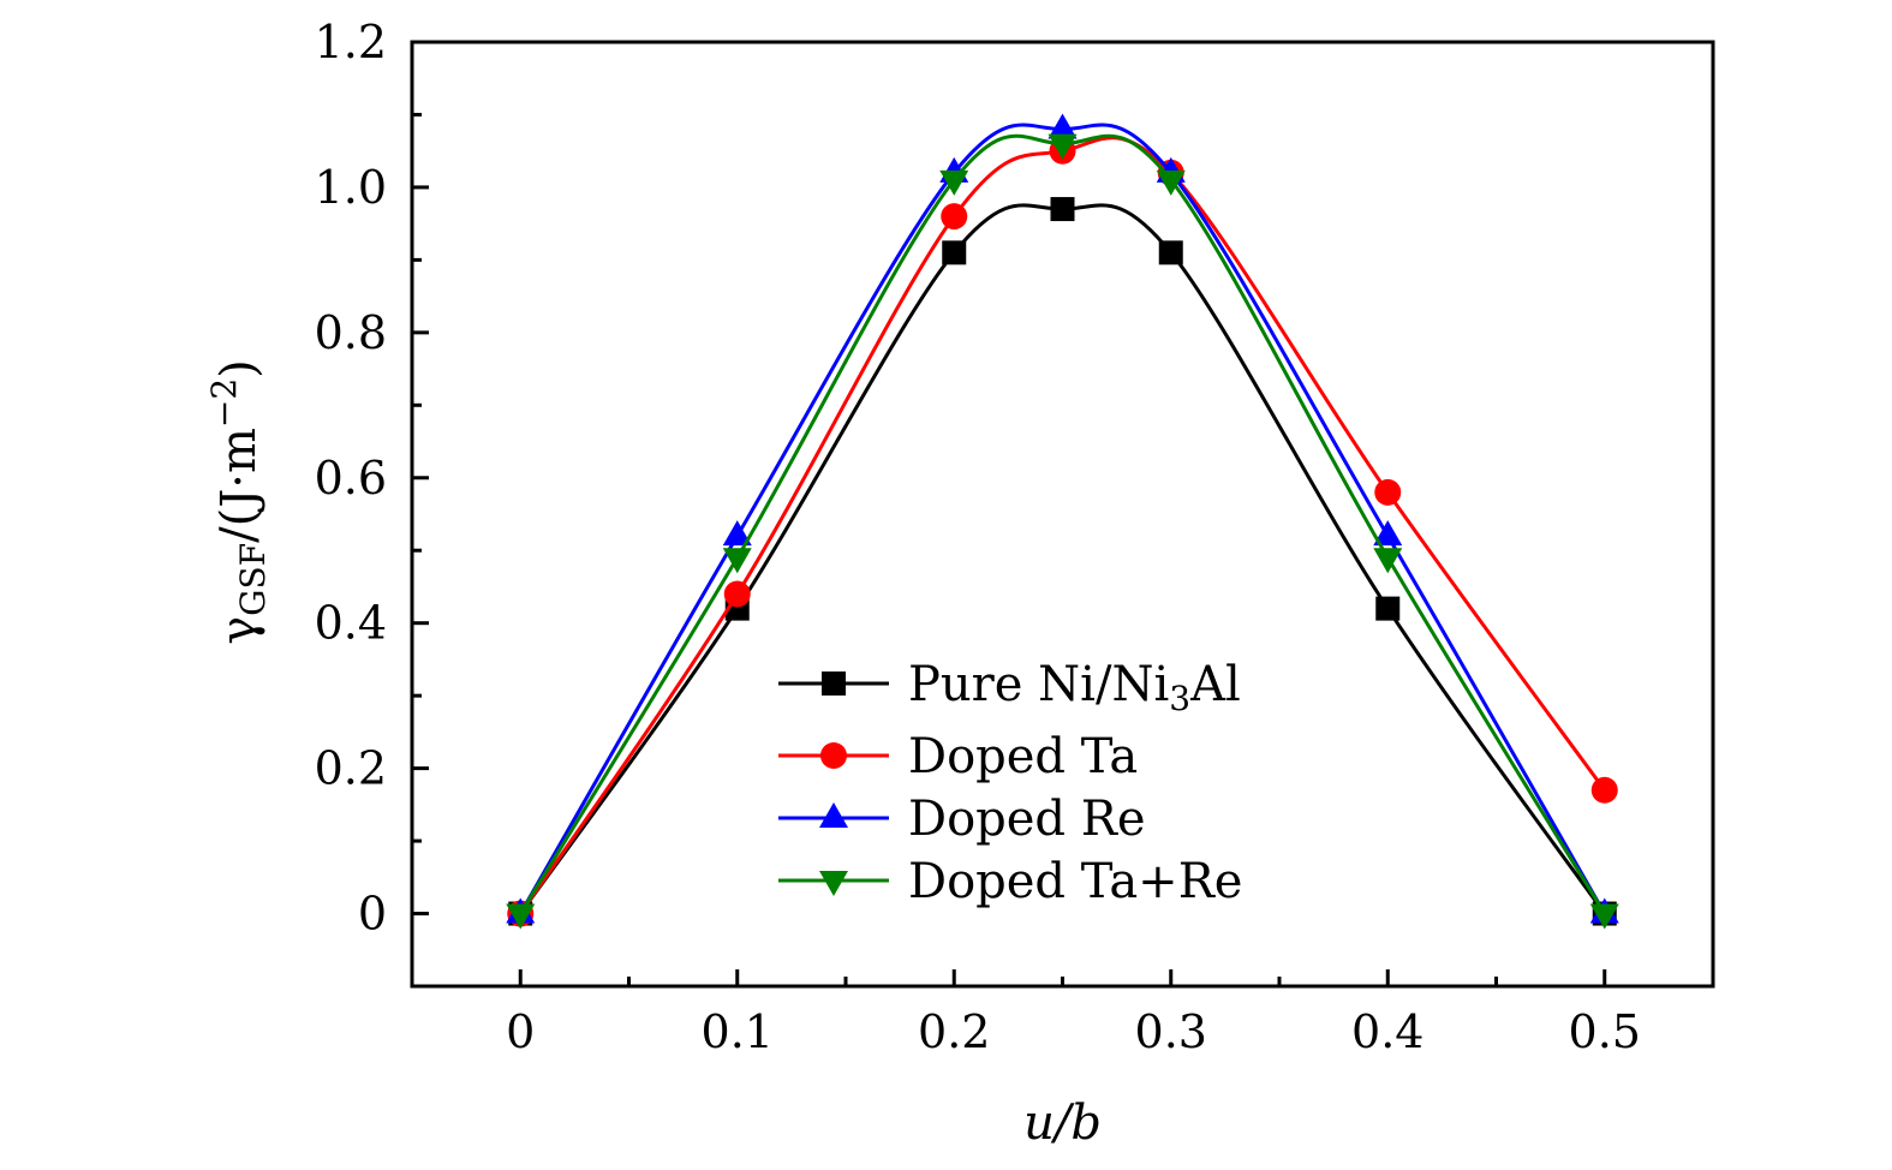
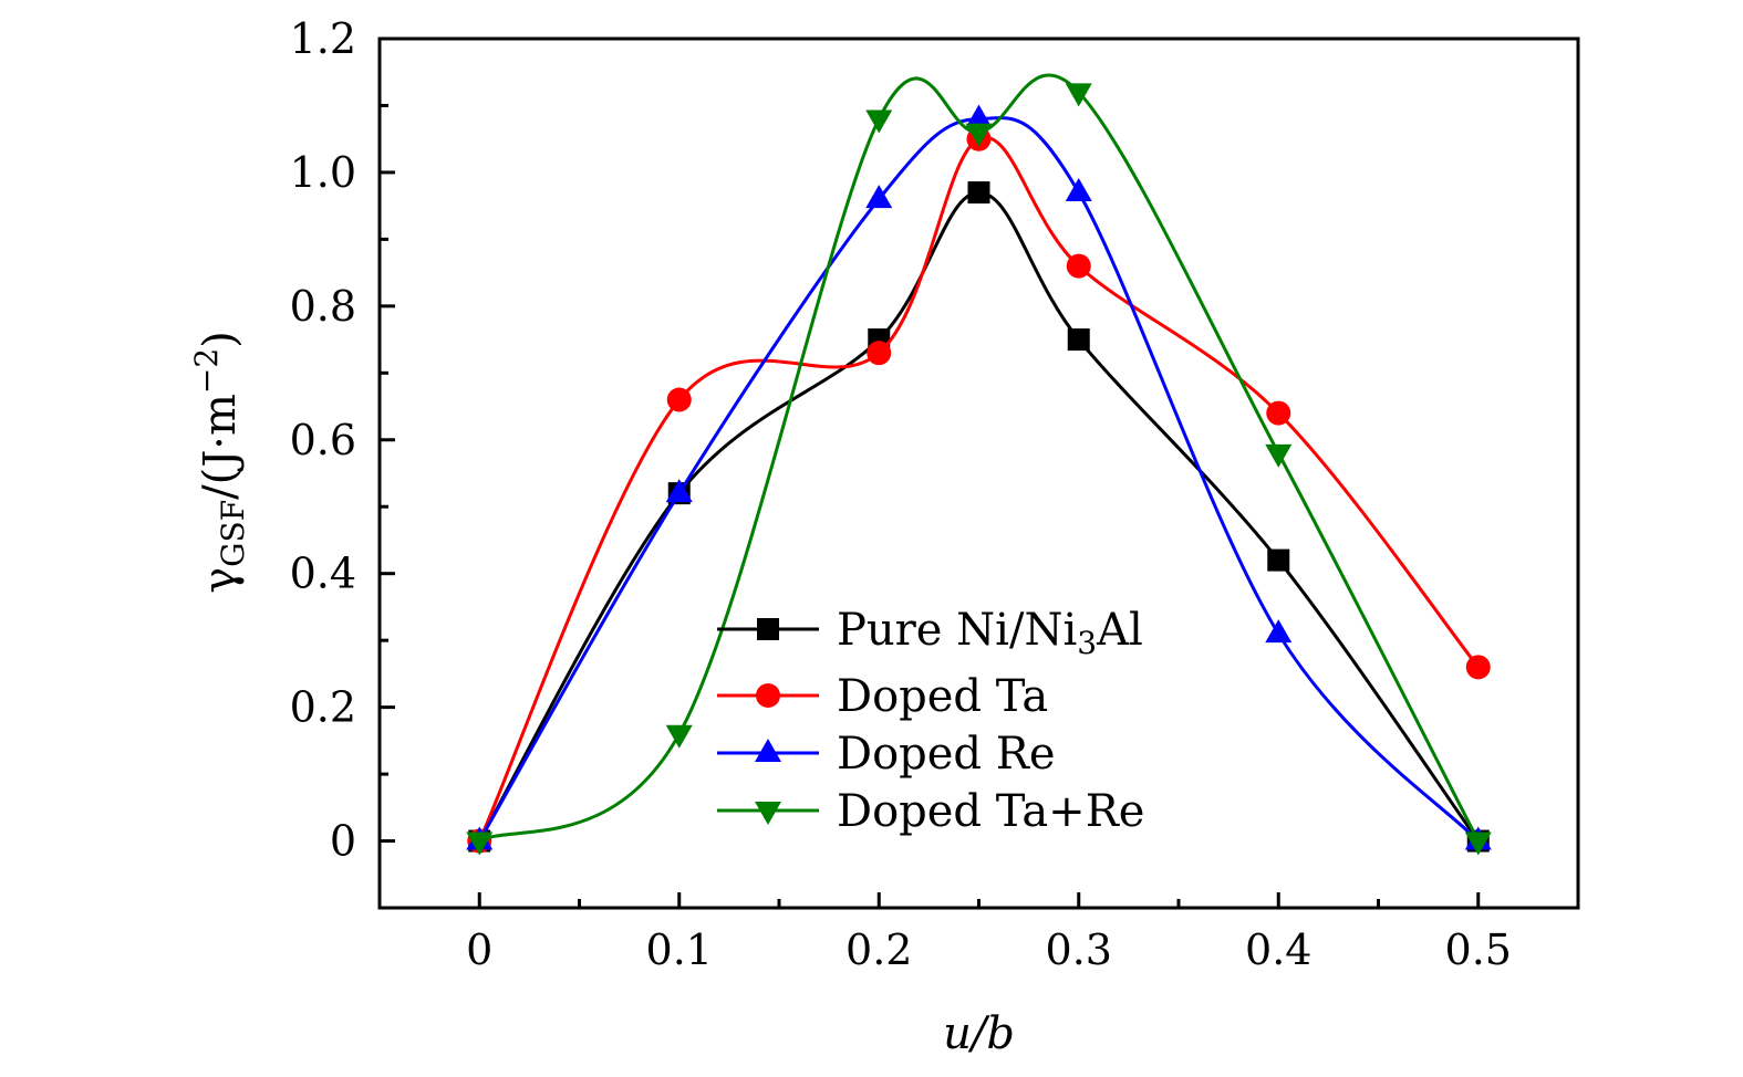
Pure Ni/Ni3Al/0.1: 0.42 -> 0.52
Doped Ta/0.1: 0.44 -> 0.66
Doped Ta+Re/0.1: 0.49 -> 0.16
Pure Ni/Ni3Al/0.2: 0.91 -> 0.75
Doped Ta/0.2: 0.96 -> 0.73
Doped Re/0.2: 1.02 -> 0.96
Doped Ta+Re/0.2: 1.01 -> 1.08
Pure Ni/Ni3Al/0.3: 0.91 -> 0.75
Doped Ta/0.3: 1.02 -> 0.86
Doped Re/0.3: 1.02 -> 0.97
Doped Ta+Re/0.3: 1.01 -> 1.12
Doped Ta/0.4: 0.58 -> 0.64
Doped Re/0.4: 0.52 -> 0.31
Doped Ta+Re/0.4: 0.49 -> 0.58
Doped Ta/0.5: 0.17 -> 0.26
